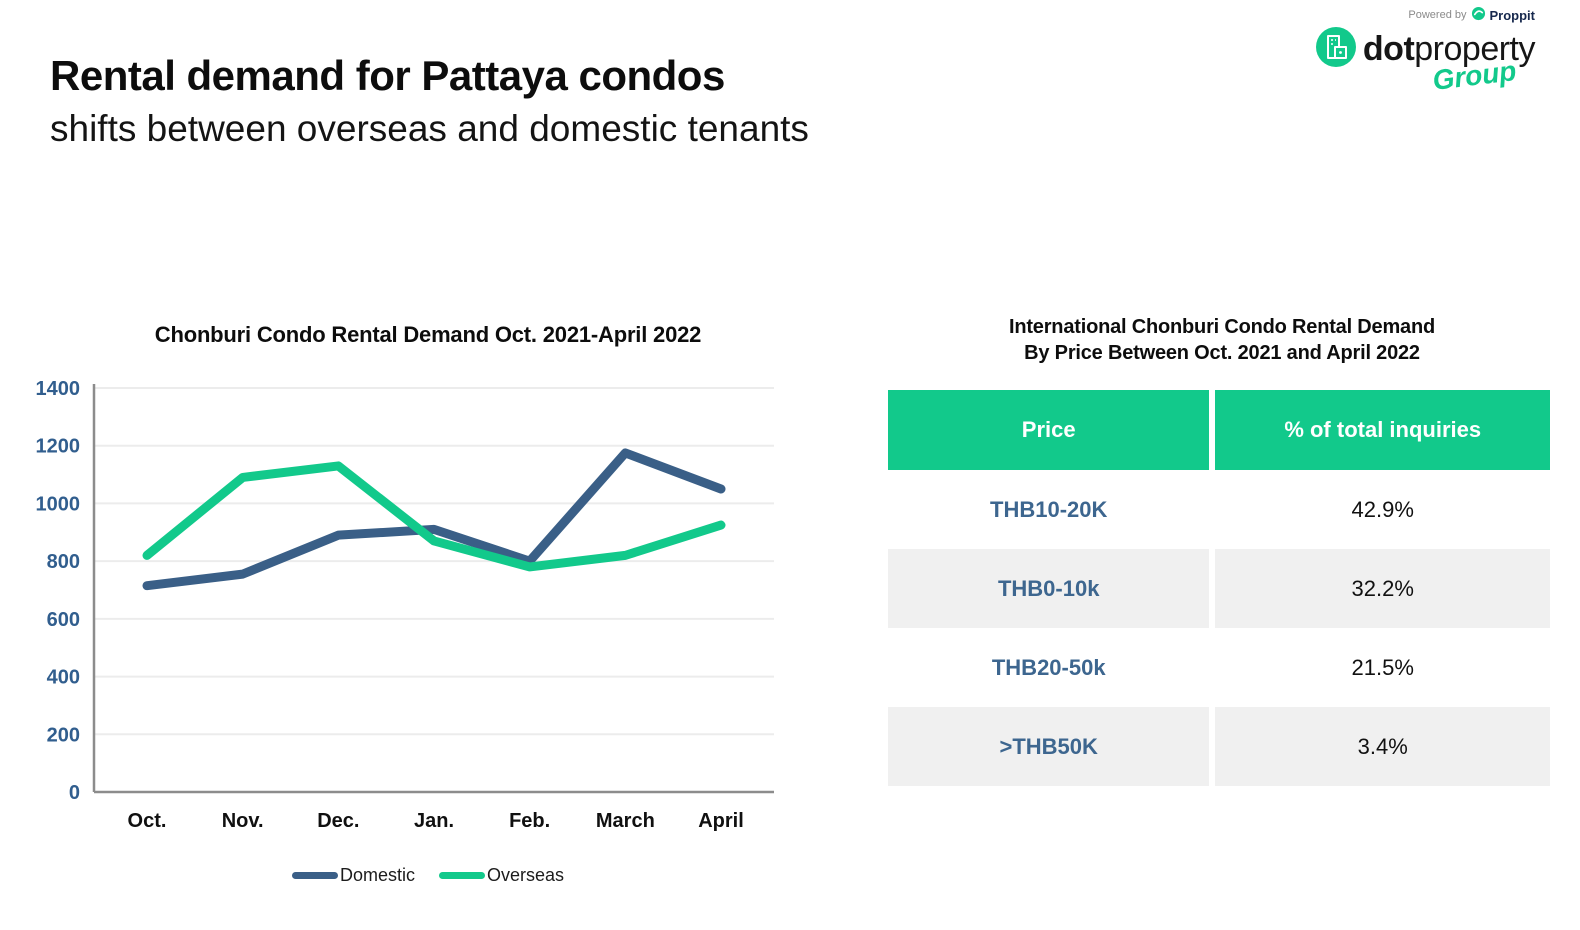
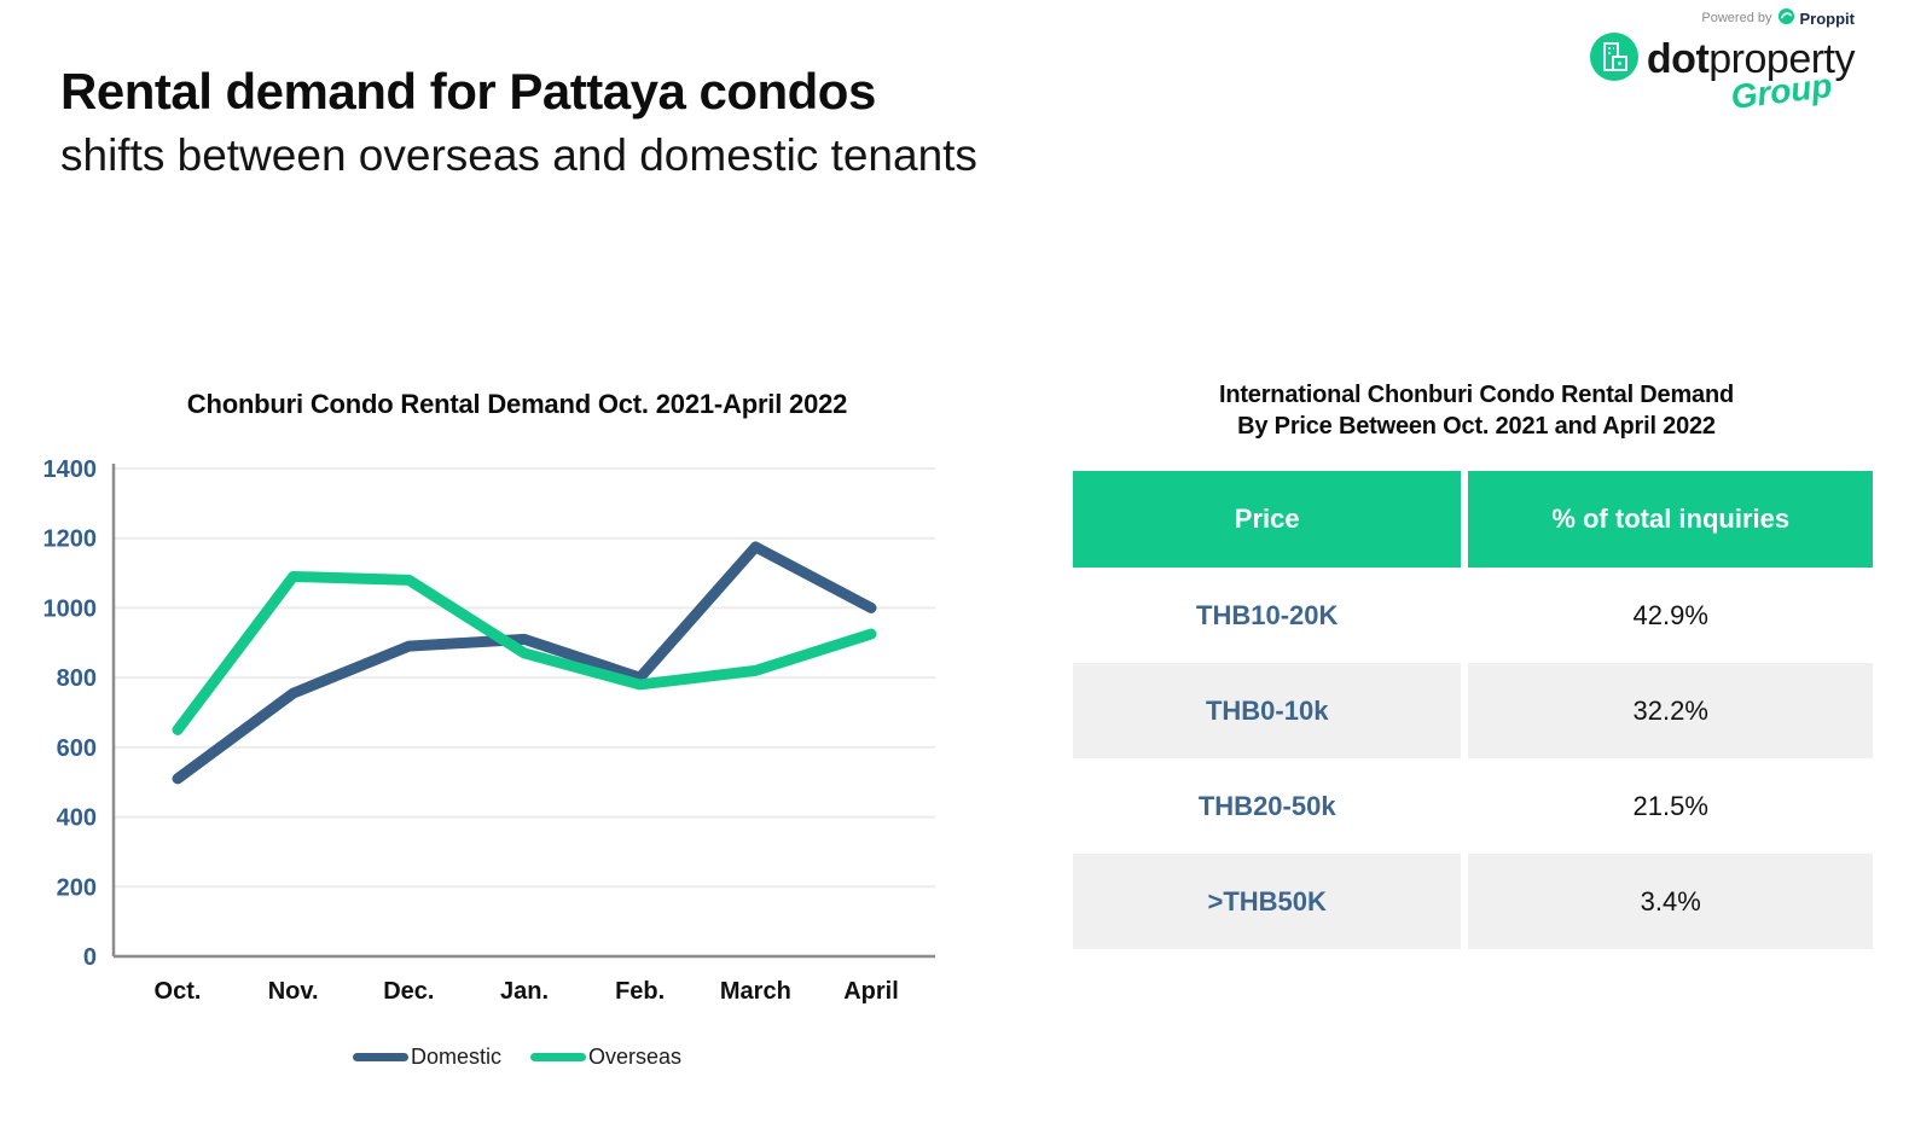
Domestic/Oct.: 720 -> 510
Overseas/Oct.: 820 -> 650
Overseas/Dec.: 1130 -> 1080
Domestic/April: 1050 -> 1000
